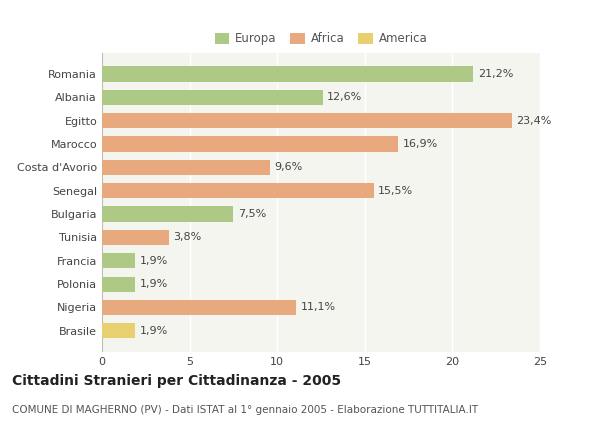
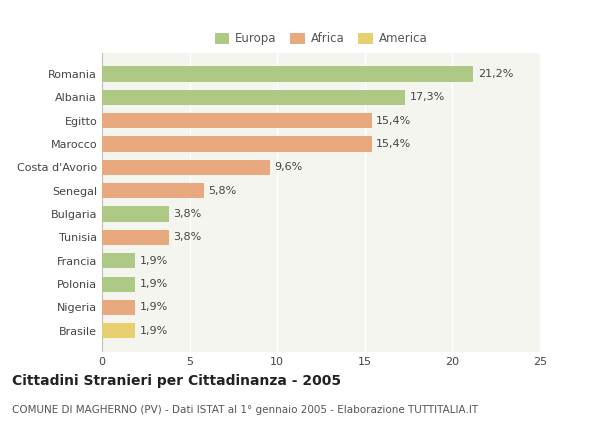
Albania: 12,6% -> 17,3%
Egitto: 23,4% -> 15,4%
Marocco: 16,9% -> 15,4%
Senegal: 15,5% -> 5,8%
Bulgaria: 7,5% -> 3,8%
Nigeria: 11,1% -> 1,9%
